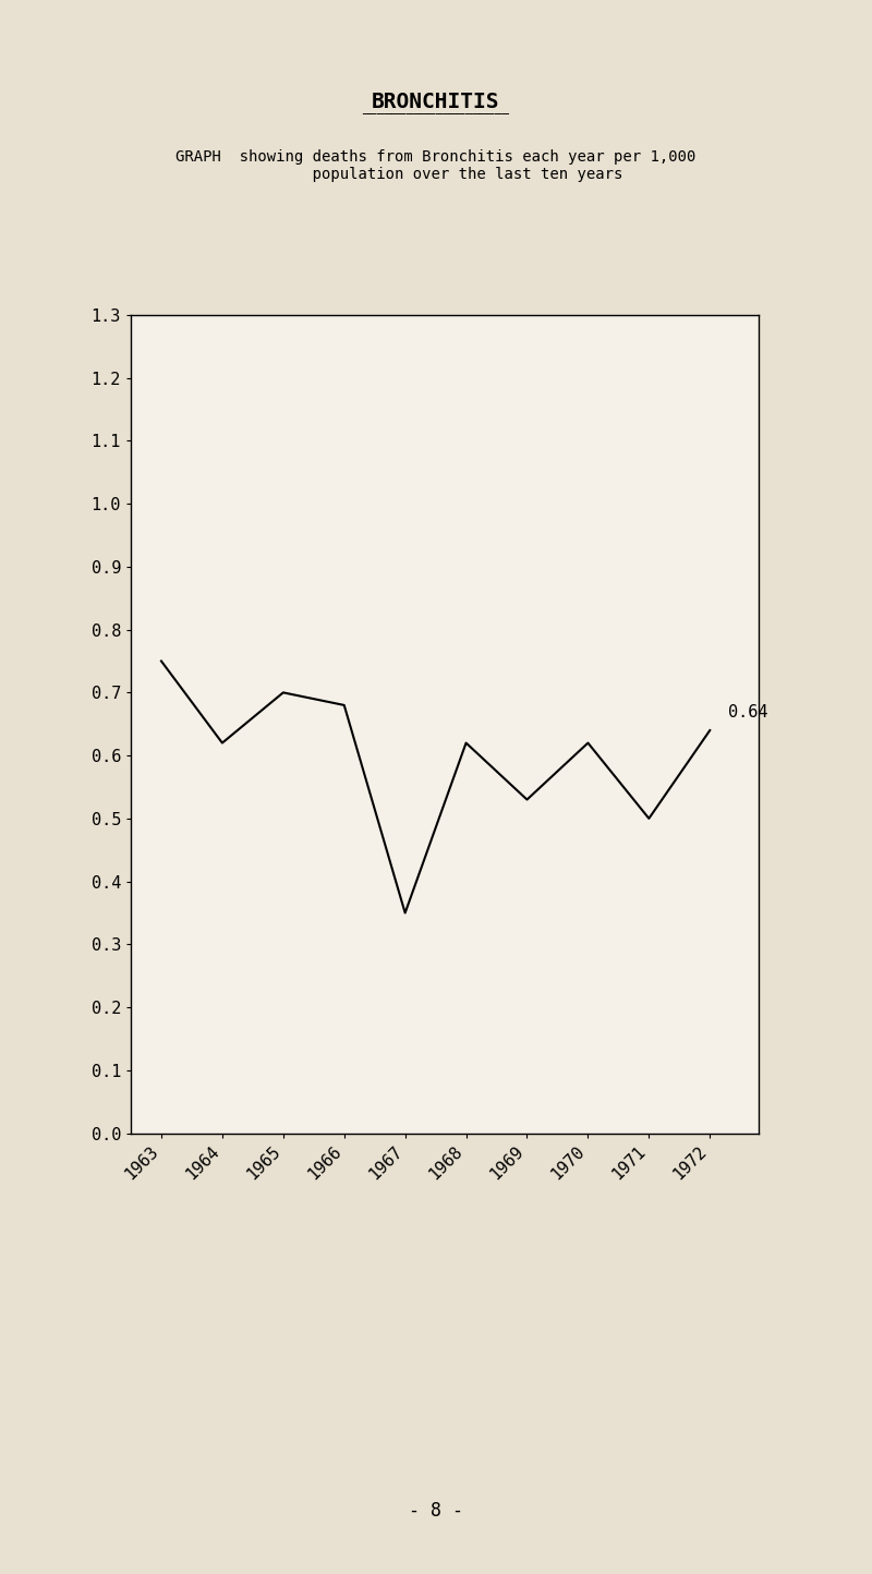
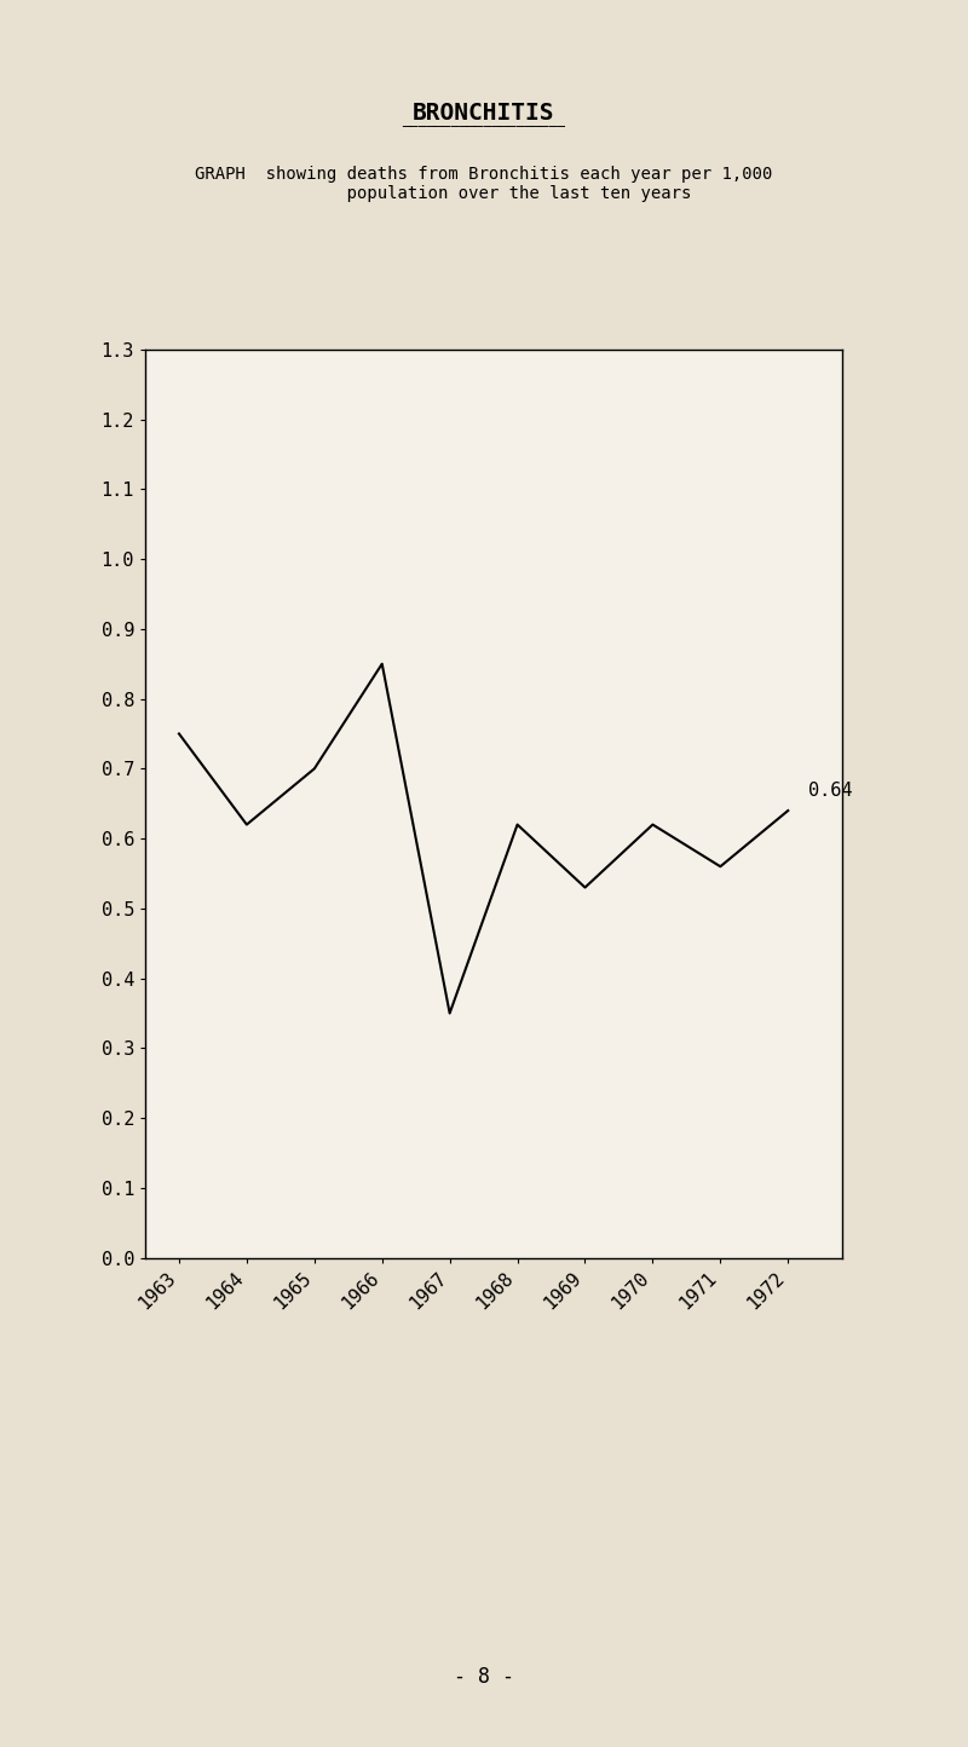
1966: 0.68 -> 0.85
1971: 0.50 -> 0.56
